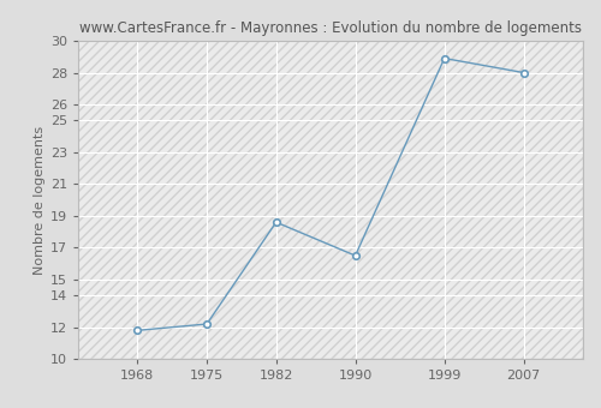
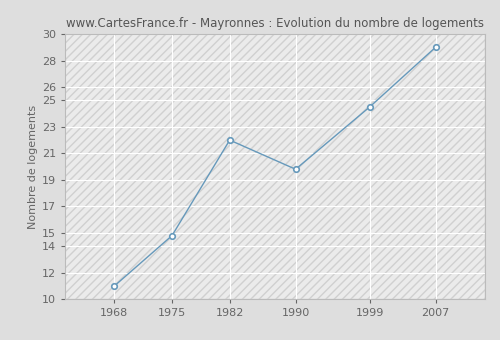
1968: 11.8 -> 11.0
1975: 12.2 -> 14.8
1982: 18.6 -> 22.0
1990: 16.5 -> 19.8
1999: 28.9 -> 24.5
2007: 28.0 -> 29.0
